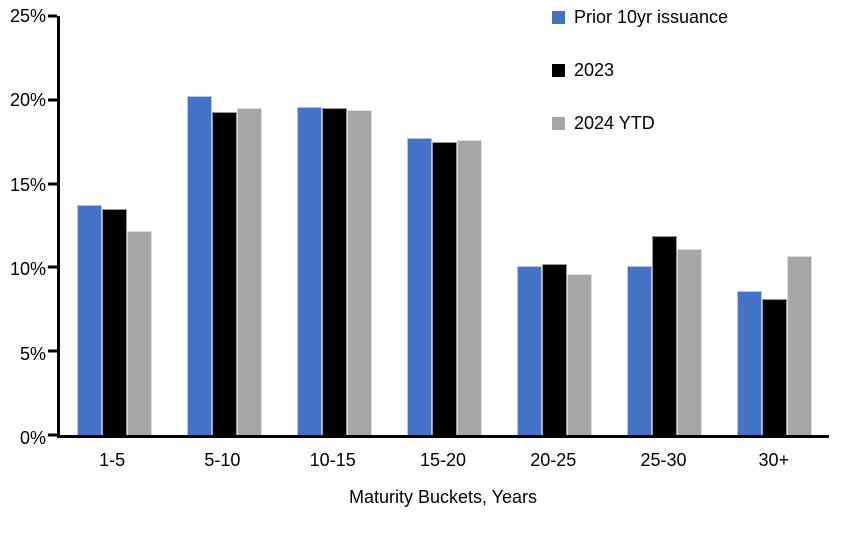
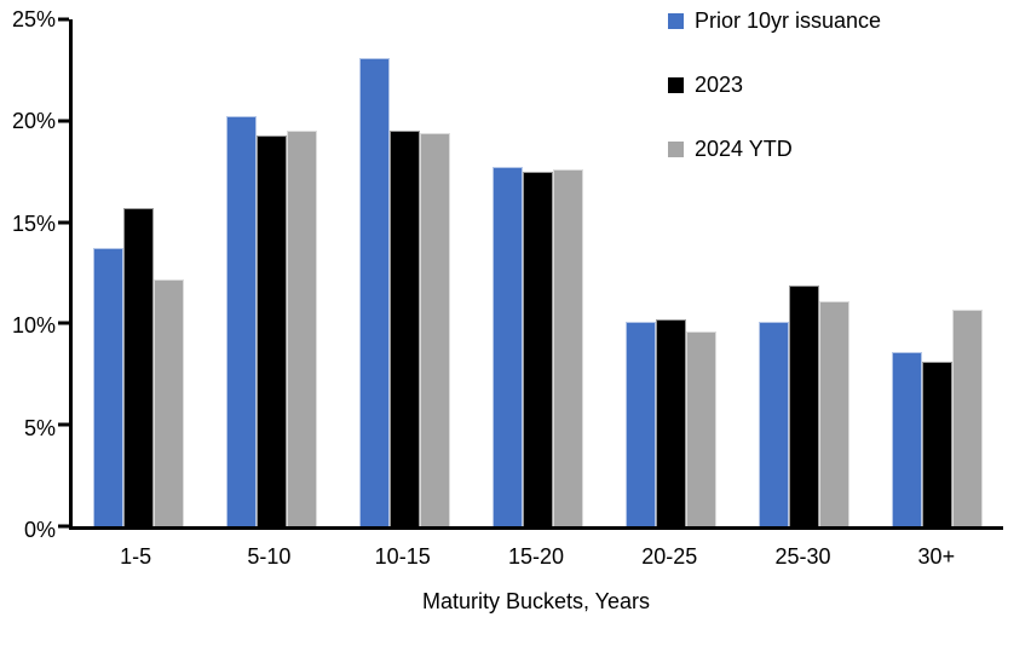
2023/1-5: 13.5% -> 15.7%
Prior 10yr issuance/10-15: 19.6% -> 23.1%
